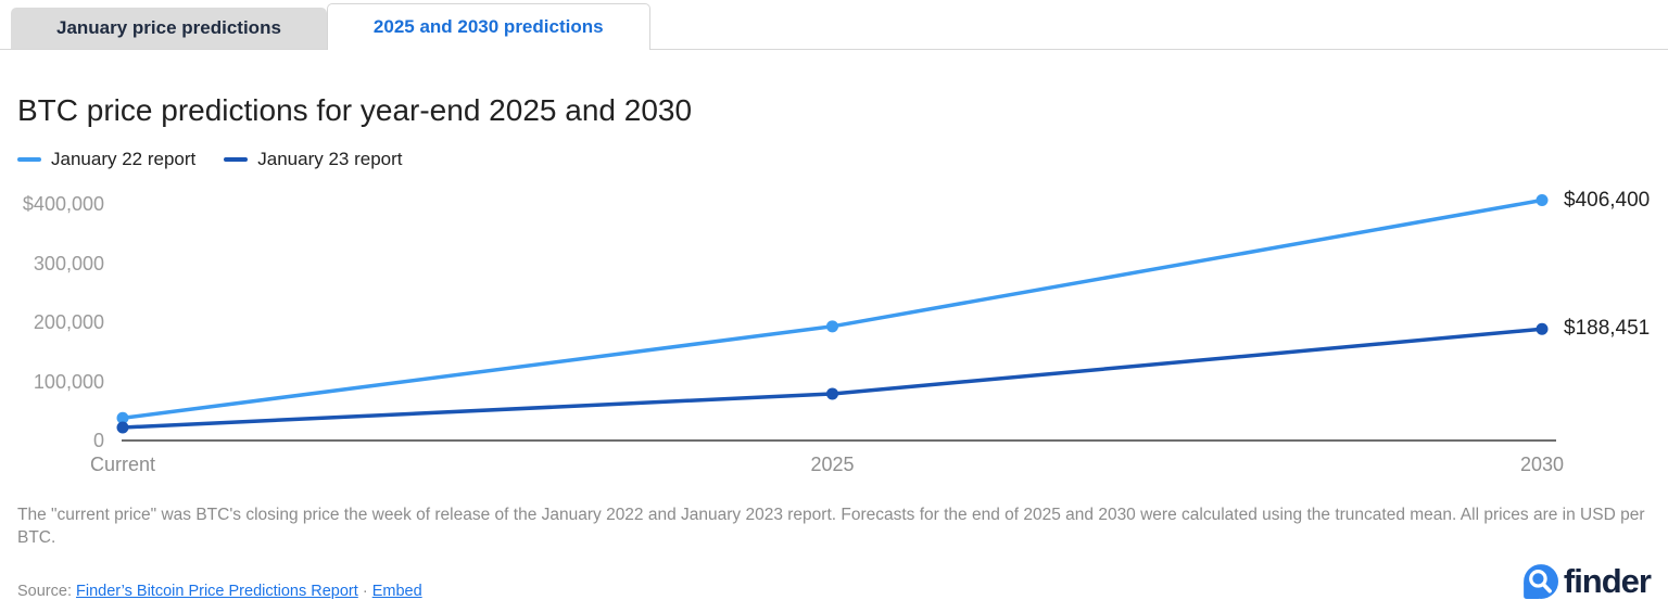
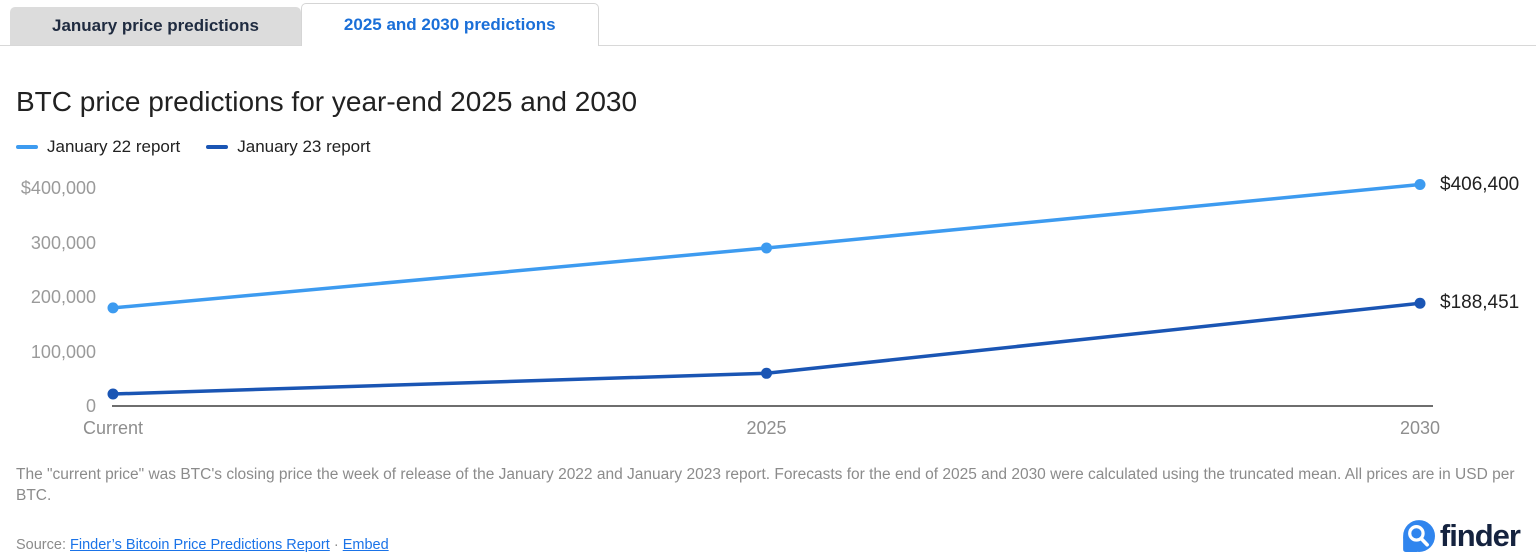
January 22 report/Current: $40000 -> $180000
January 22 report/2025: $190000 -> $290000
January 23 report/2025: $80000 -> $60000
